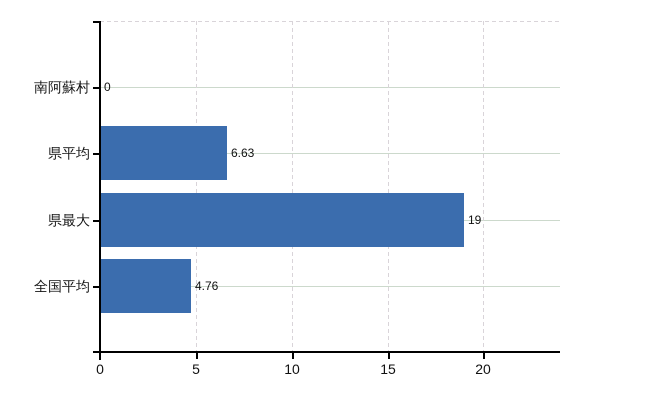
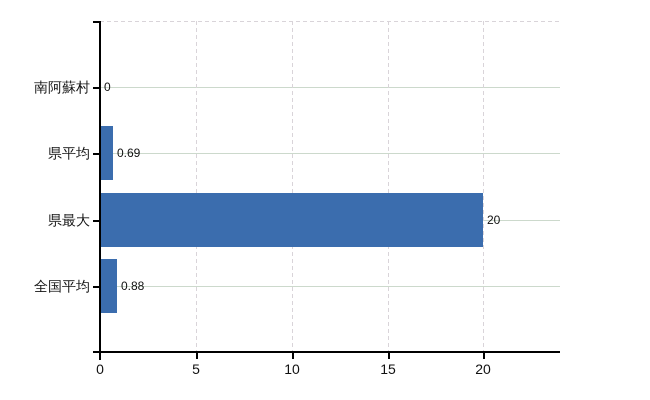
県平均: 6.63 -> 0.69
県最大: 19 -> 20
全国平均: 4.76 -> 0.88
